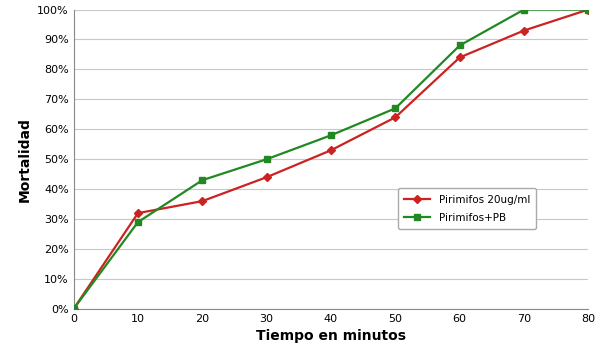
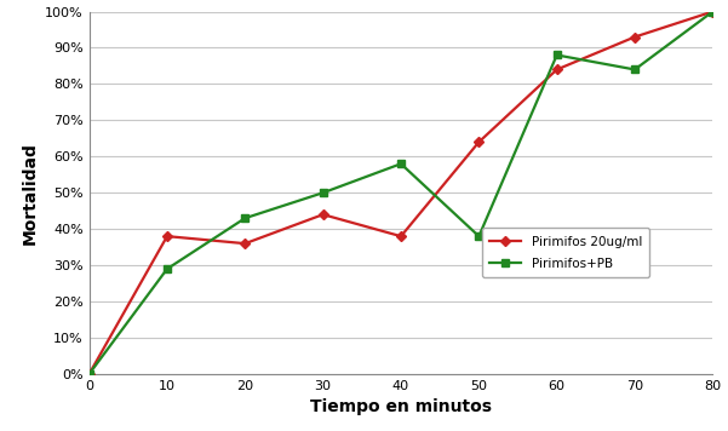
Pirimifos 20ug/ml/10: 32% -> 38%
Pirimifos 20ug/ml/40: 53% -> 38%
Pirimifos+PB/50: 67% -> 38%
Pirimifos+PB/70: 100% -> 84%
